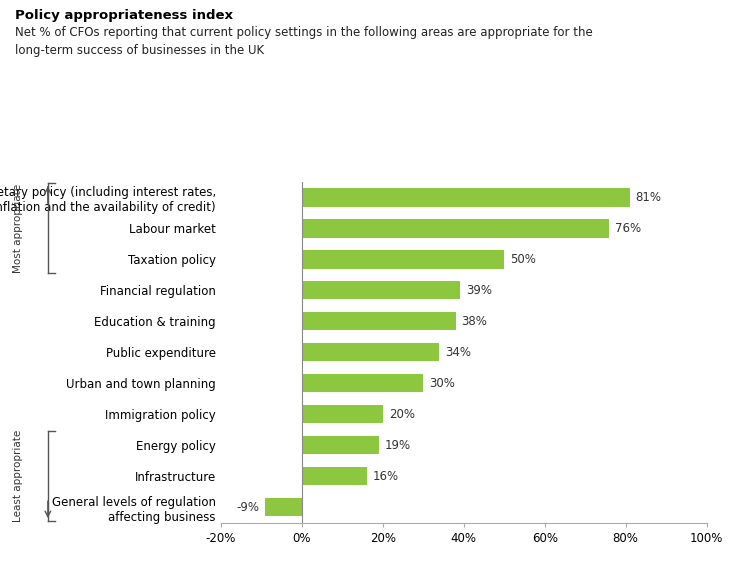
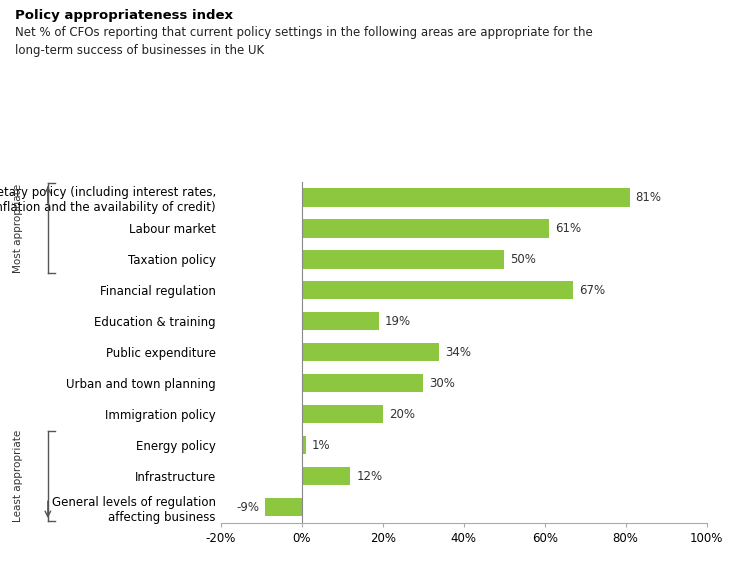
Labour market: 76% -> 61%
Financial regulation: 39% -> 67%
Education & training: 38% -> 19%
Energy policy: 19% -> 1%
Infrastructure: 16% -> 12%
